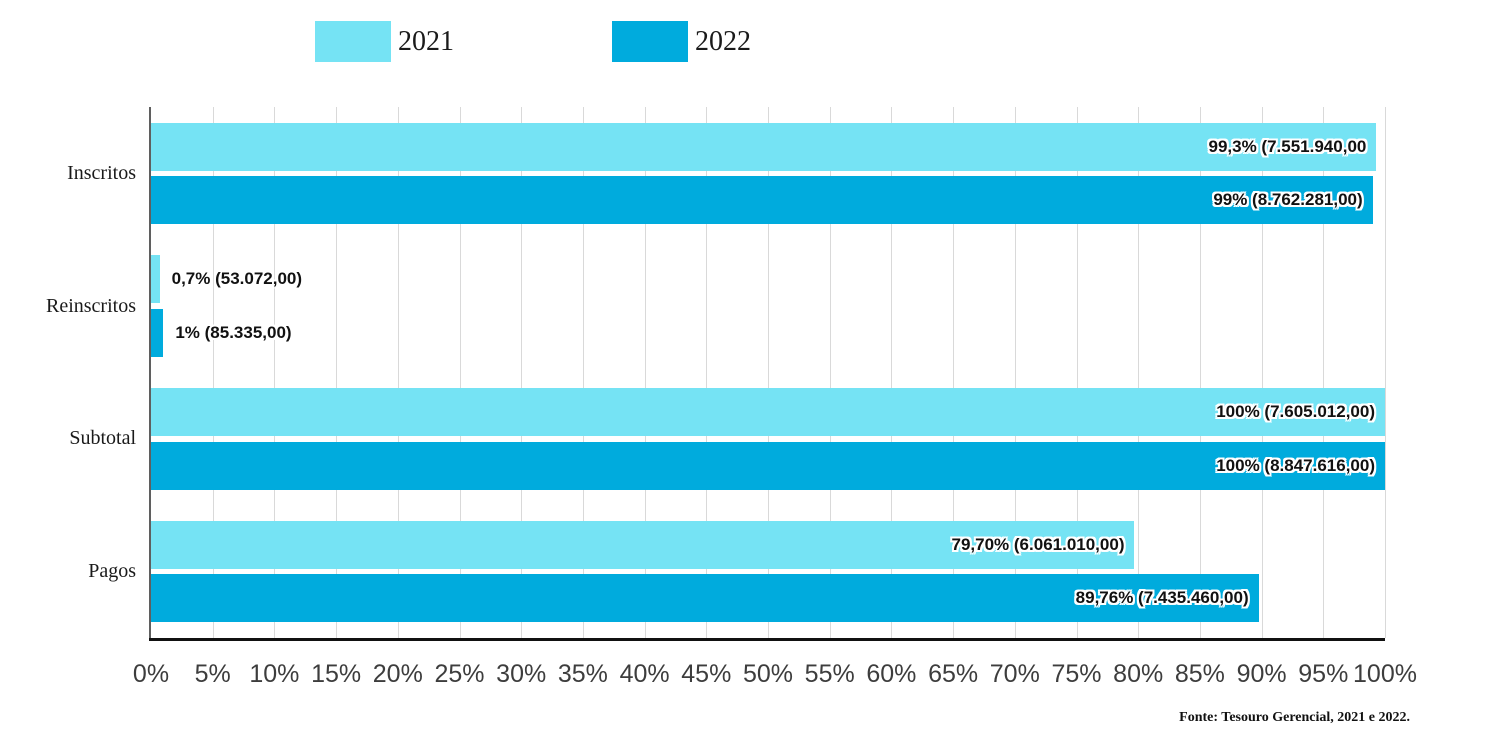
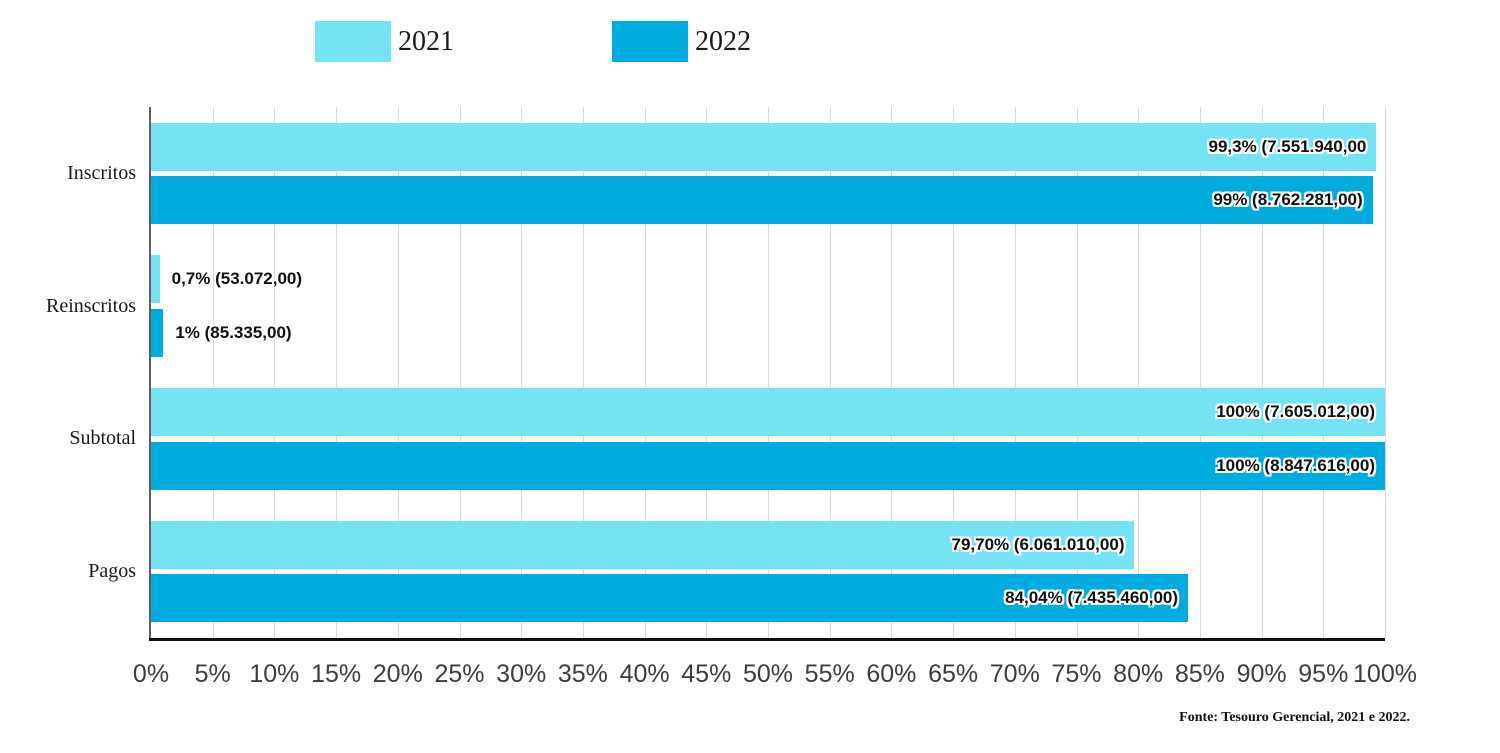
2022/Pagos: 89,76% -> 84,04%
